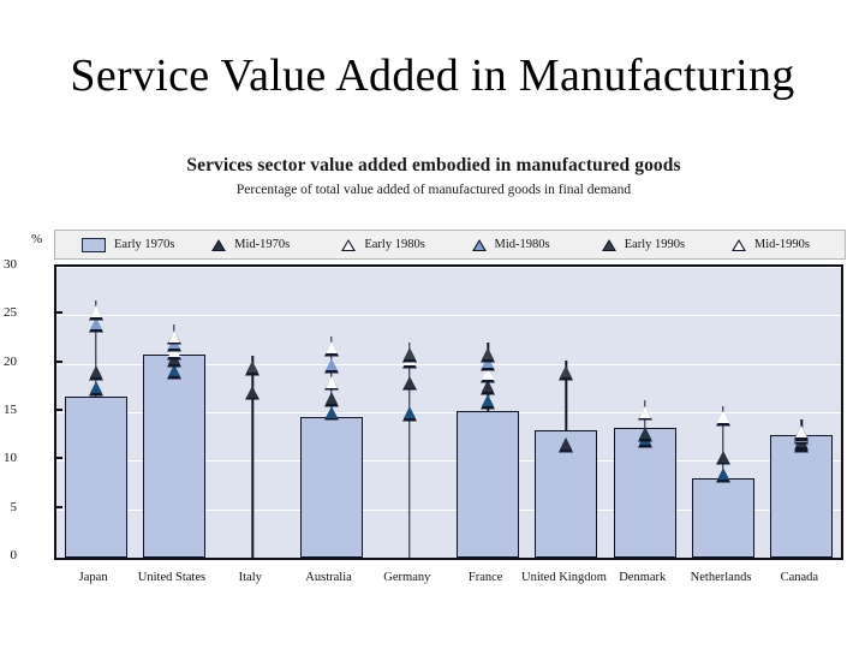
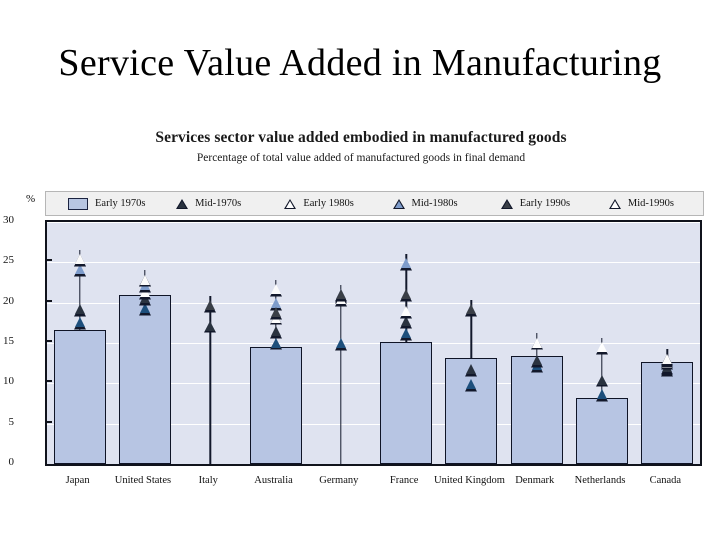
Early 1990s/Australia: 23 -> 20
Mid-1970s/Germany: 19 -> 22
Mid-1980s/France: 21 -> 26
Early 1970s/United Kingdom: 13 -> 11
